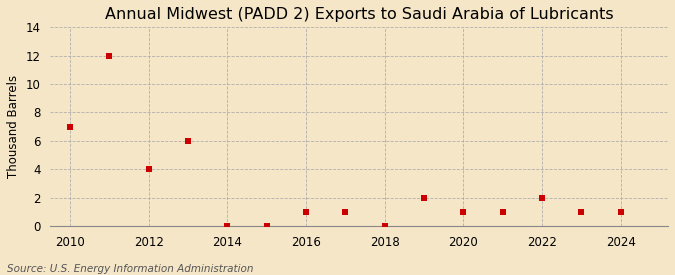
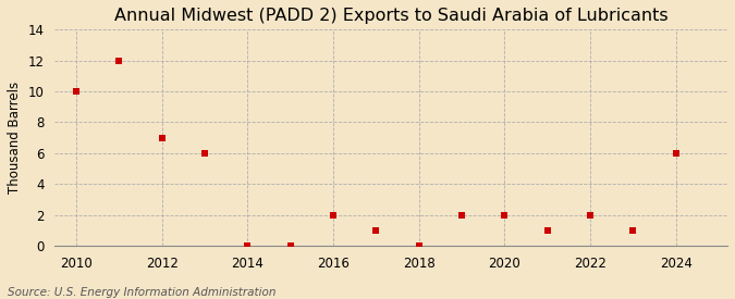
2010: 7 -> 10
2012: 4 -> 7
2016: 1 -> 2
2020: 1 -> 2
2024: 1 -> 6
